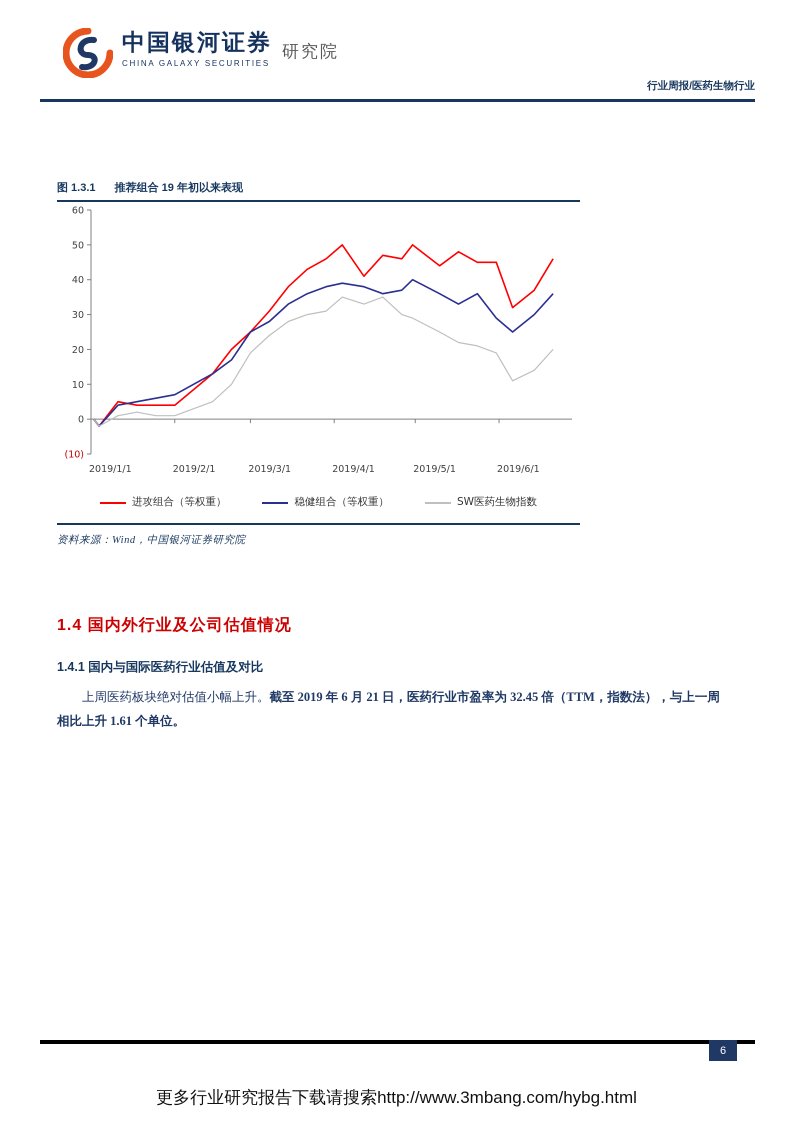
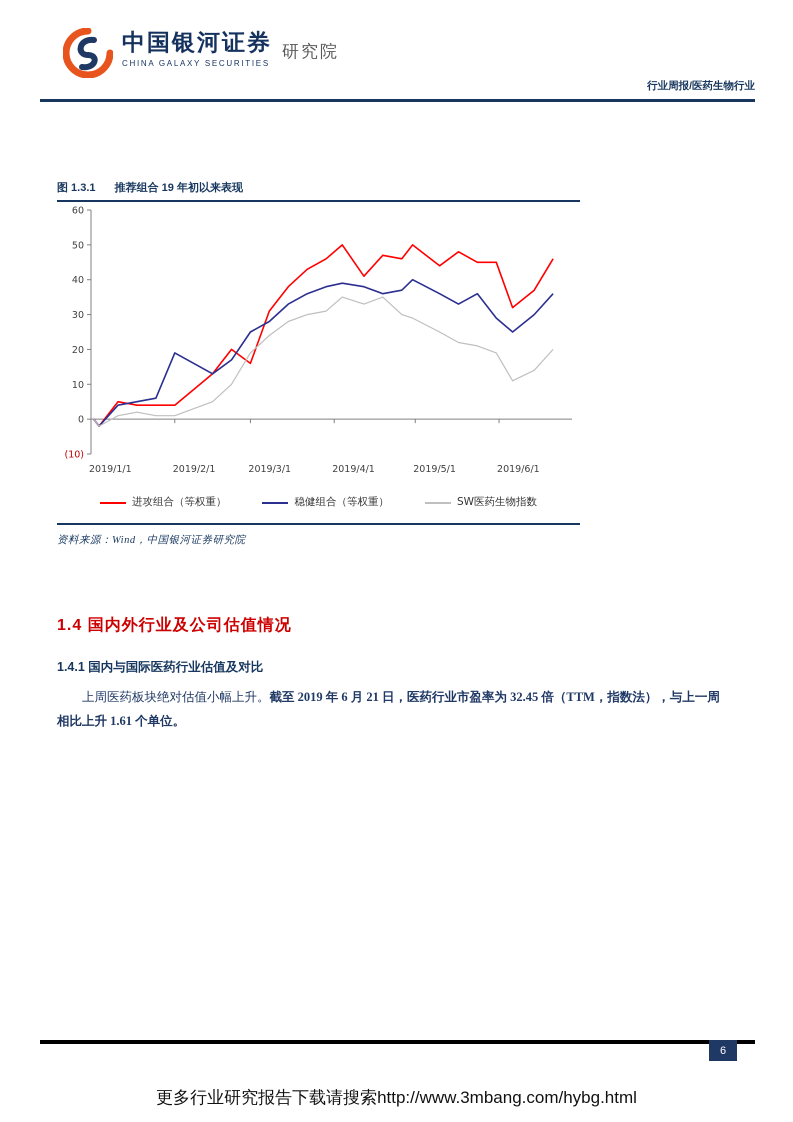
稳健组合（等权重）/2019/2/1: 7 -> 19
进攻组合（等权重）/2019/3/1: 25 -> 16
